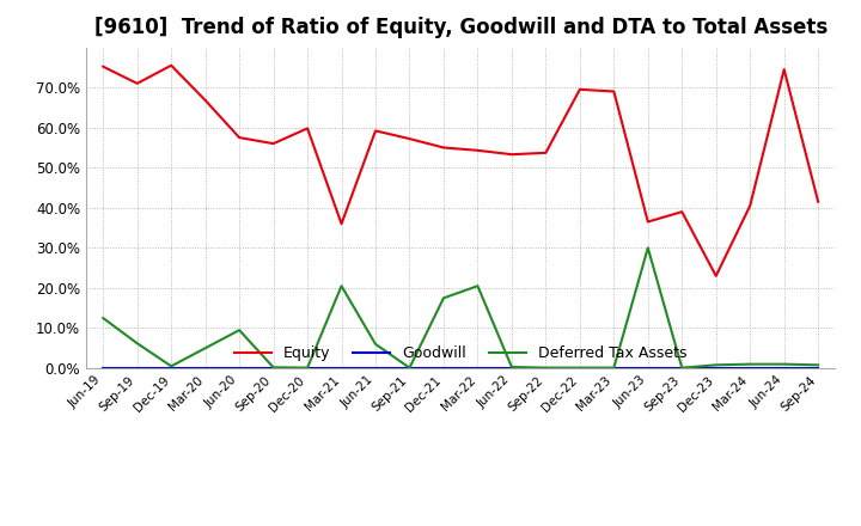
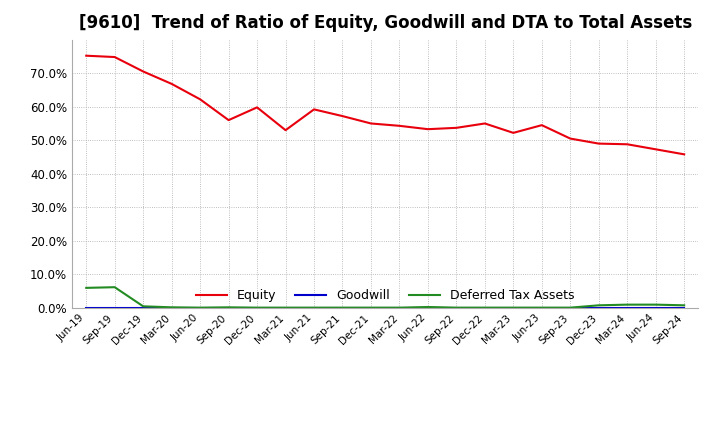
Deferred Tax Assets/Jun-19: 12.5% -> 6.0%
Equity/Sep-19: 71.0% -> 74.8%
Equity/Dec-19: 75.5% -> 70.5%
Deferred Tax Assets/Mar-20: 5.0% -> 0.2%
Equity/Jun-20: 57.5% -> 62.2%
Deferred Tax Assets/Jun-20: 9.5% -> 0.1%
Equity/Mar-21: 36.0% -> 53.0%
Deferred Tax Assets/Mar-21: 20.5% -> 0.1%
Deferred Tax Assets/Jun-21: 6.0% -> 0.1%
Deferred Tax Assets/Dec-21: 17.5% -> 0.1%
Deferred Tax Assets/Mar-22: 20.5% -> 0.1%
Equity/Dec-22: 69.5% -> 55.0%
Equity/Mar-23: 69.0% -> 52.2%
Equity/Jun-23: 36.5% -> 54.5%
Deferred Tax Assets/Jun-23: 30.0% -> 0.1%
Equity/Sep-23: 39.0% -> 50.5%
Equity/Dec-23: 23.0% -> 49.0%
Equity/Mar-24: 40.5% -> 48.8%
Equity/Jun-24: 74.5% -> 47.3%
Equity/Sep-24: 41.5% -> 45.8%
